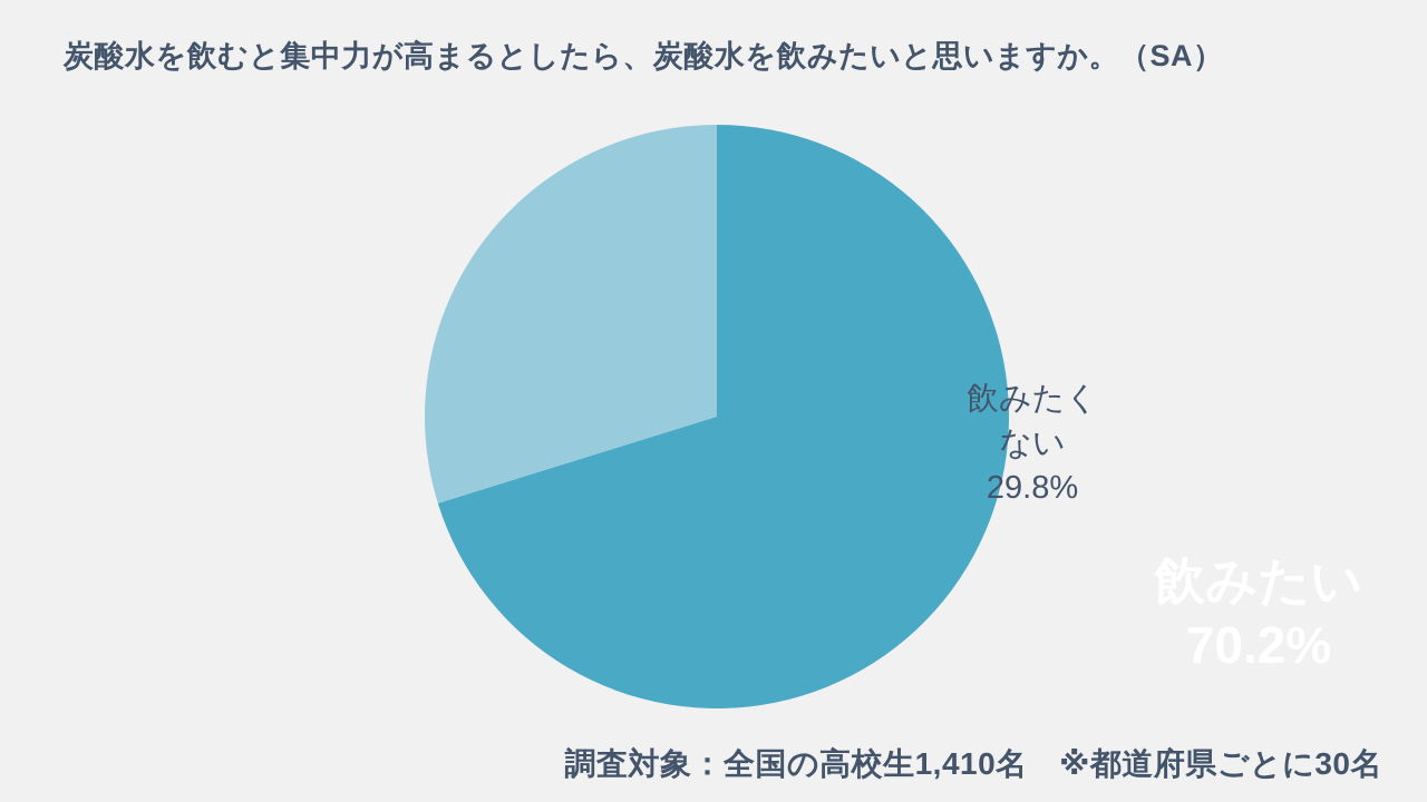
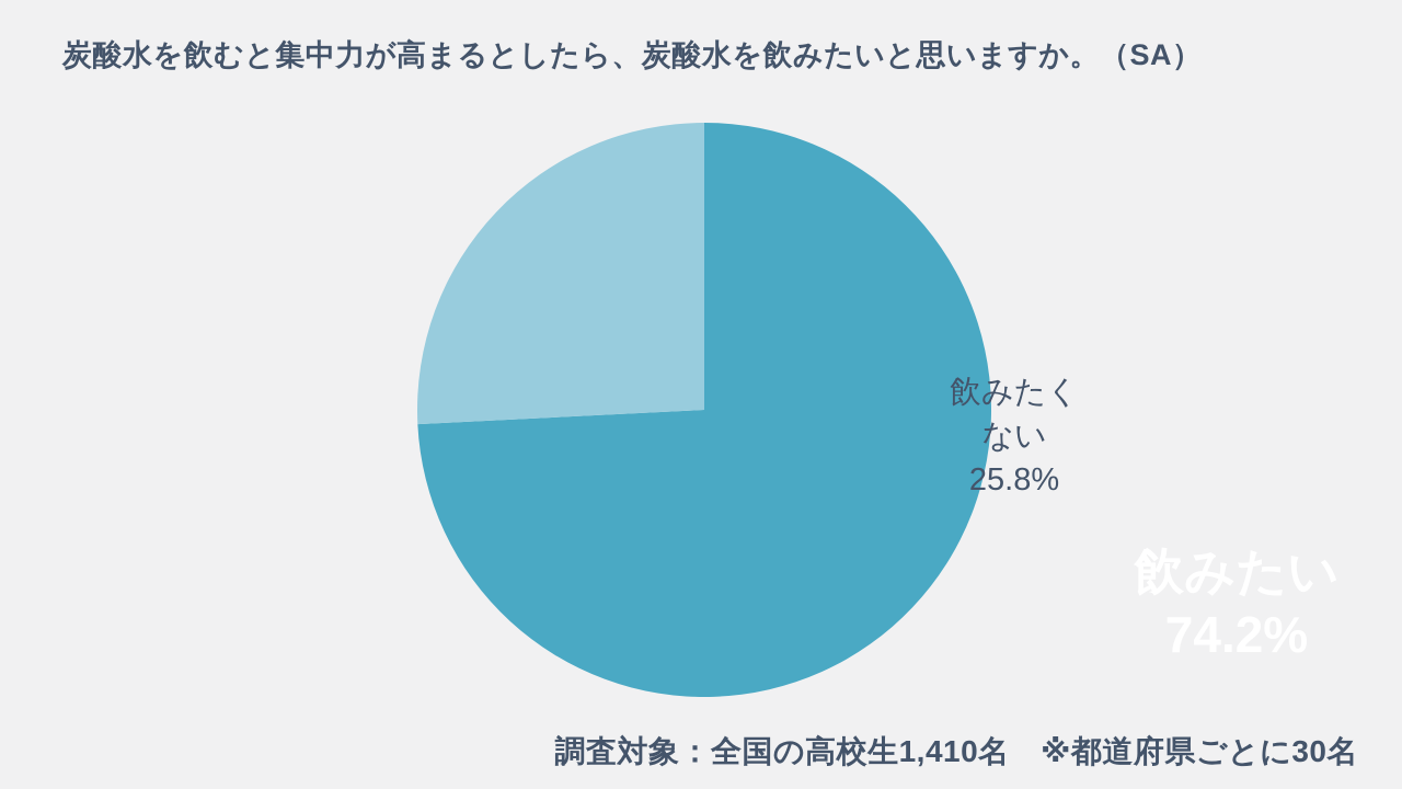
飲みたい: 70.2% -> 74.2%
飲みたくない: 29.8% -> 25.8%
